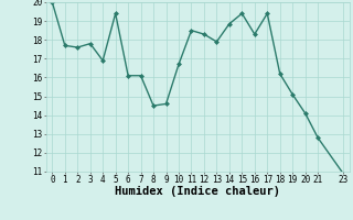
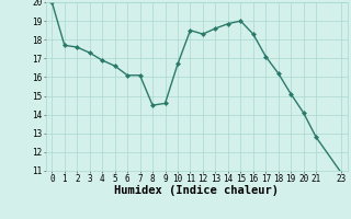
3: 17.8 -> 17.3
5: 19.4 -> 16.6
13: 17.9 -> 18.6
15: 19.4 -> 19.0
17: 19.4 -> 17.1
